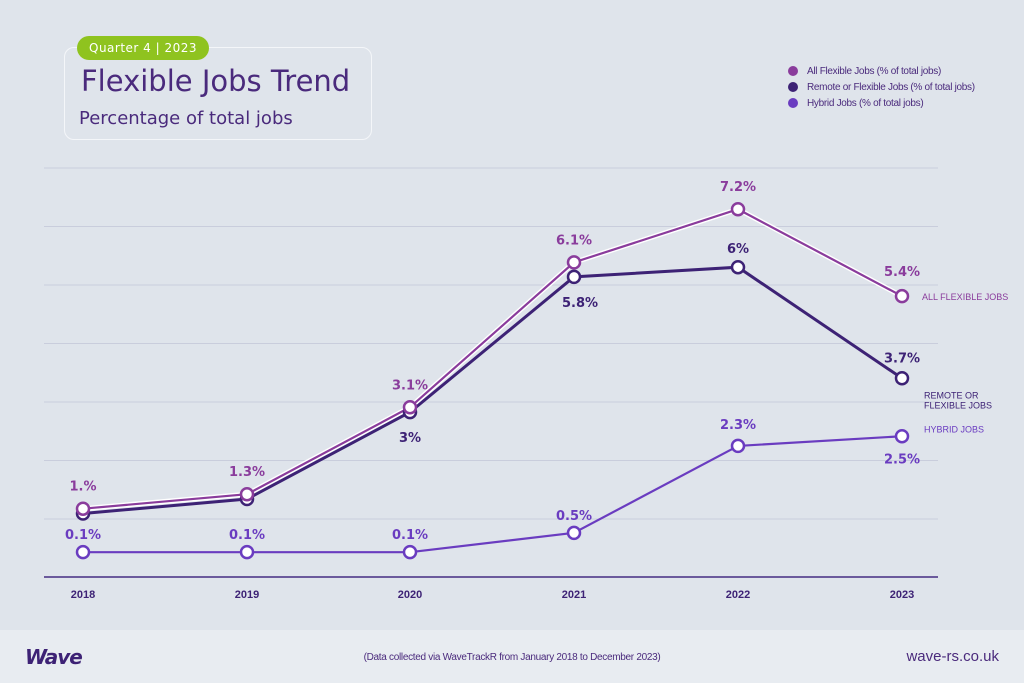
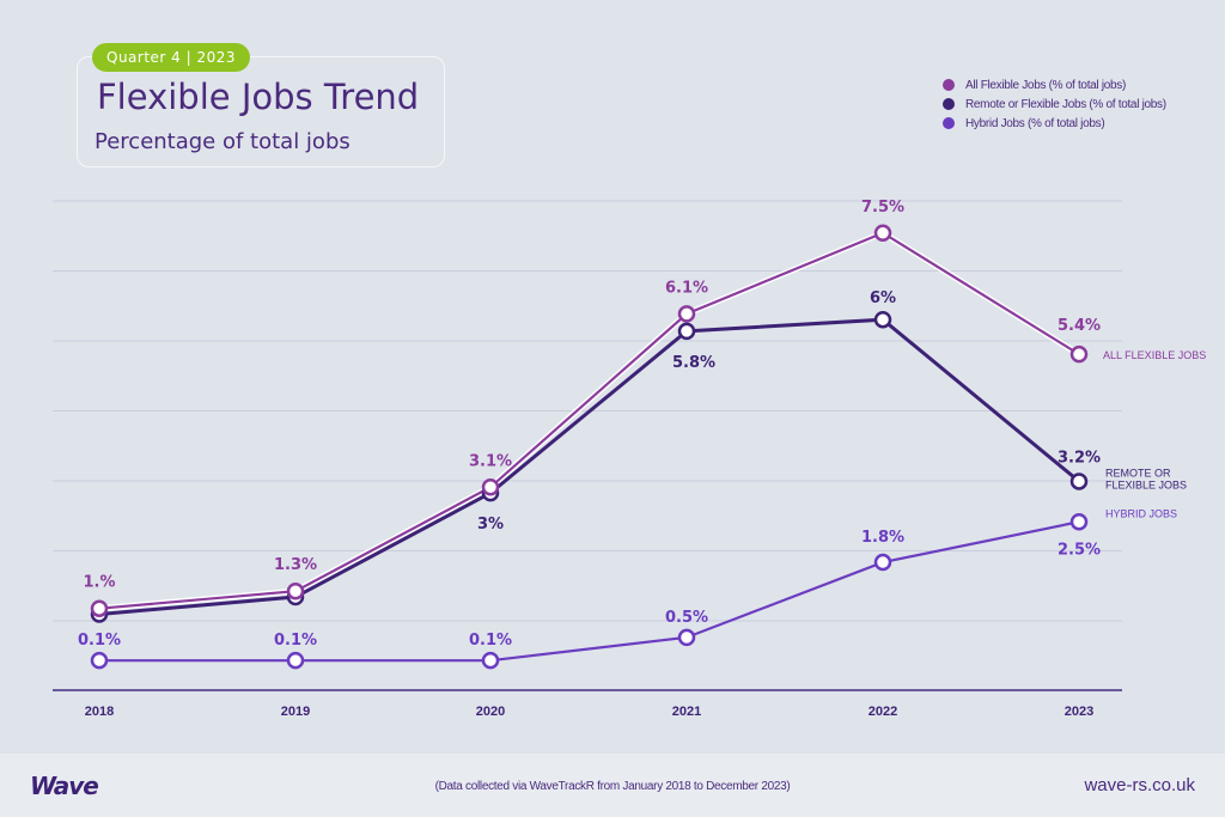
All Flexible Jobs (% of total jobs)/2022: 7.2% -> 7.5%
Hybrid Jobs (% of total jobs)/2022: 2.3% -> 1.8%
Remote or Flexible Jobs (% of total jobs)/2023: 3.7% -> 3.2%
